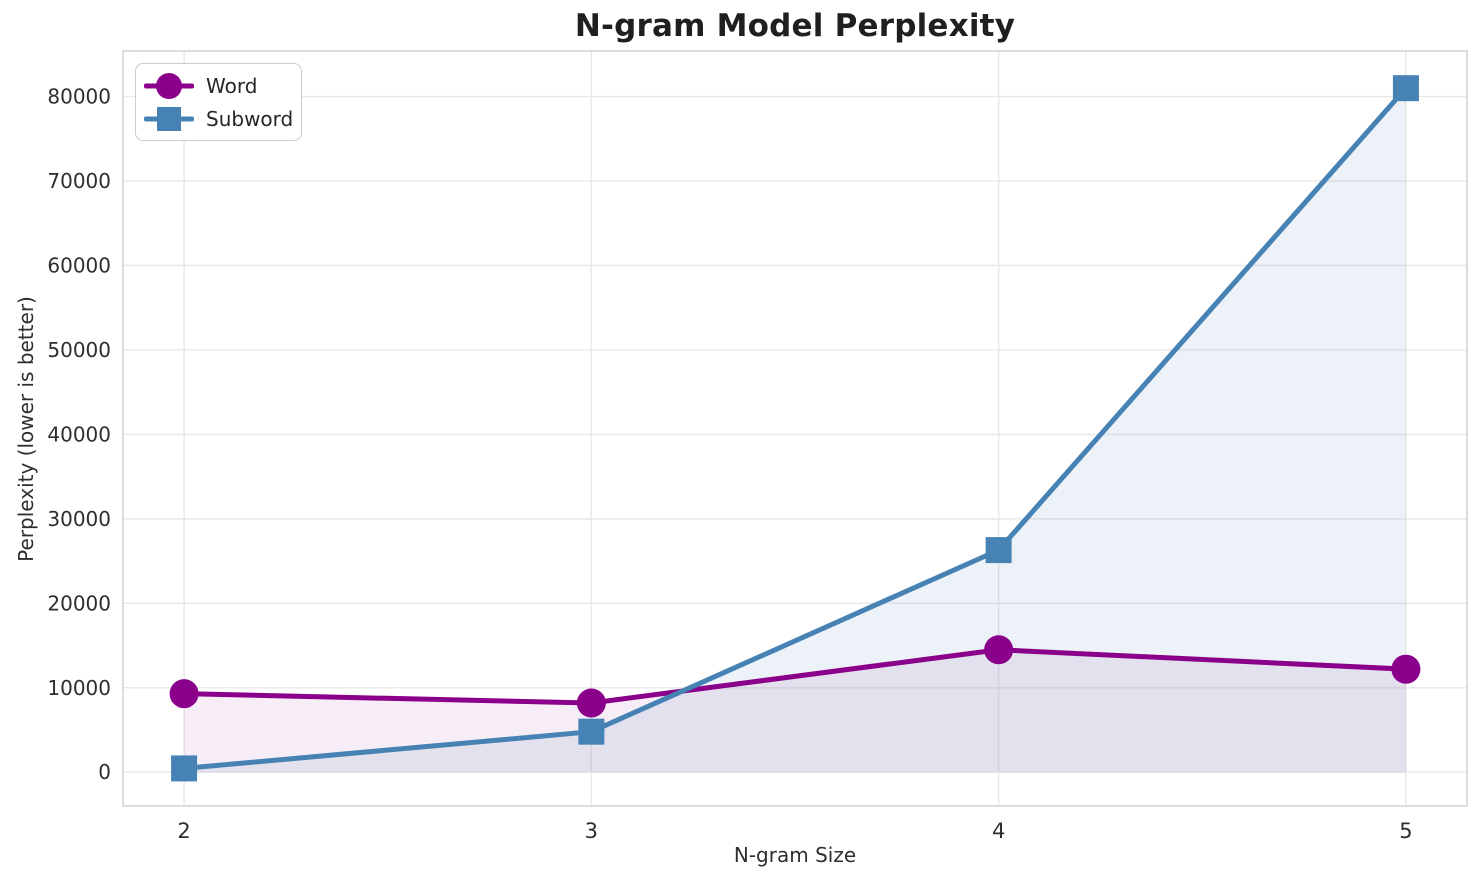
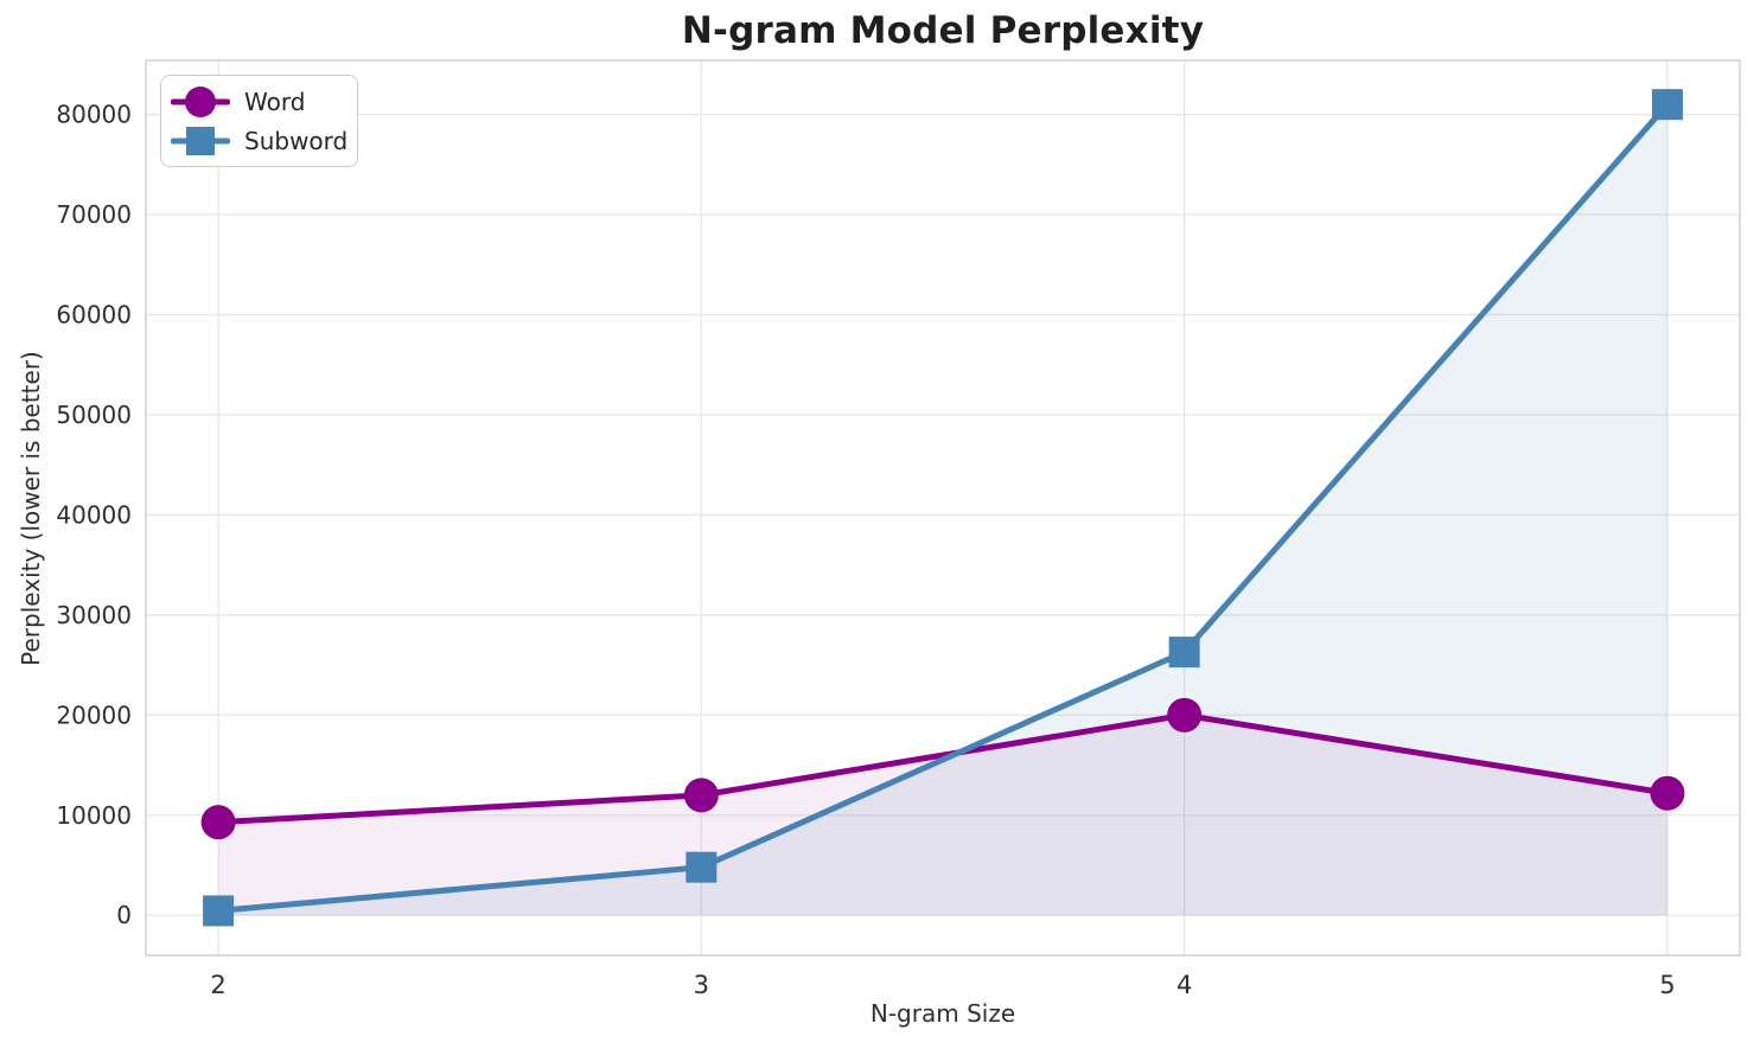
Word/3: 8000 -> 12000
Word/4: 14000 -> 20000
